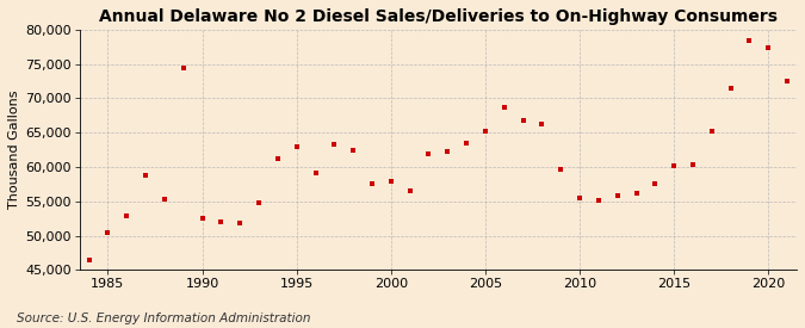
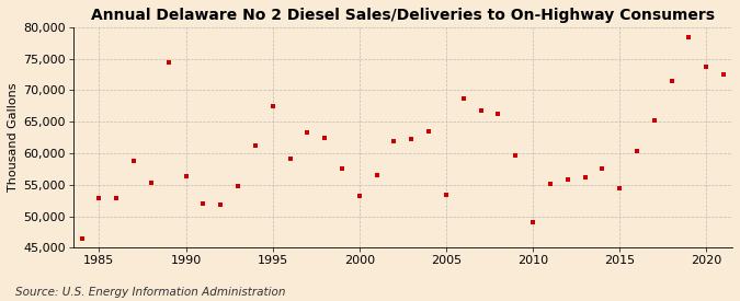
1985: 50,500 -> 52,800
1990: 52,500 -> 56,400
1995: 63,000 -> 67,400
2000: 58,000 -> 53,200
2005: 65,200 -> 53,400
2010: 55,500 -> 49,000
2015: 60,100 -> 54,400
2020: 77,400 -> 73,800
